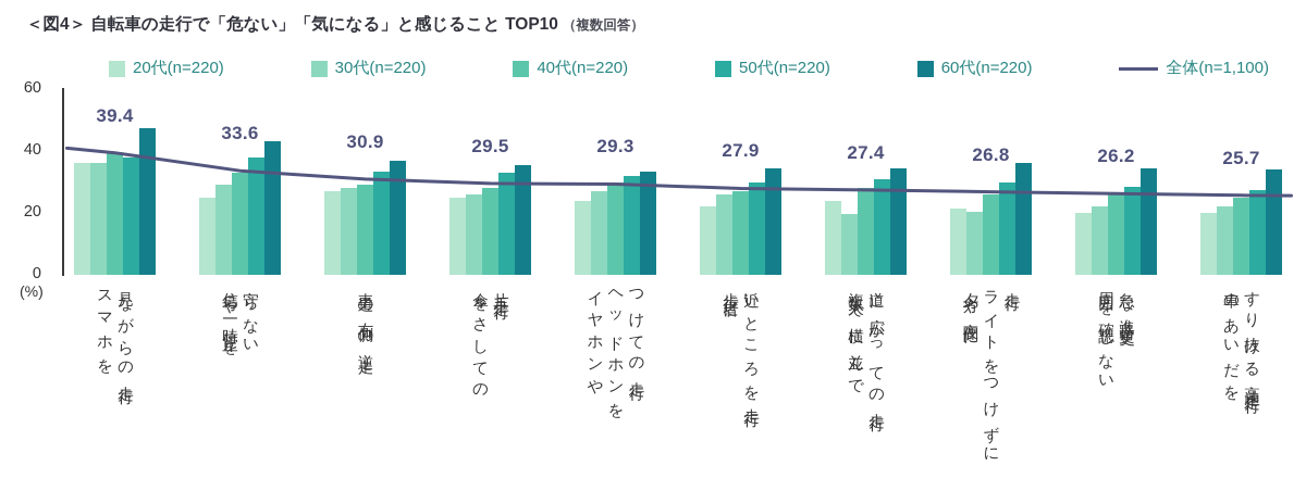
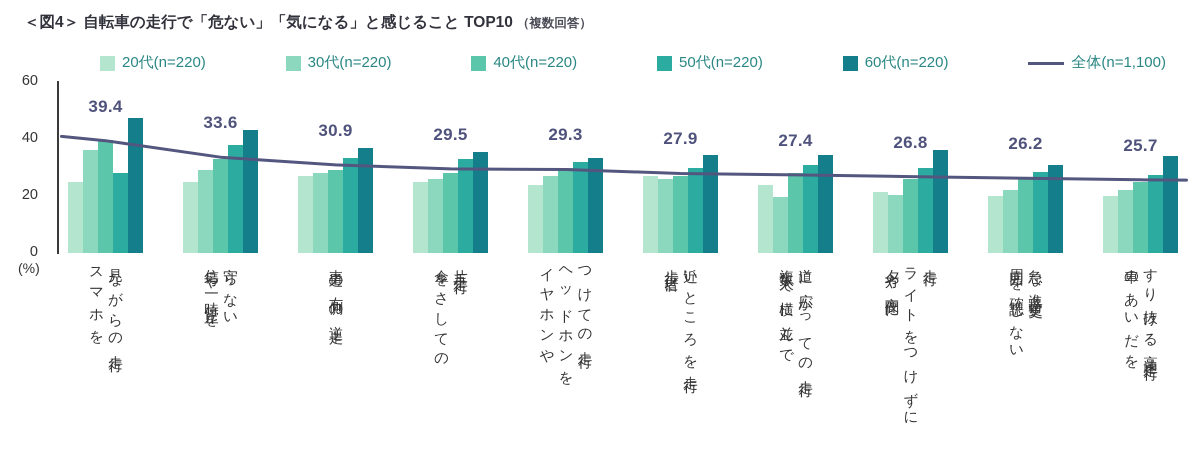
20代(n=220)/スマホを 見ながらの走行: 36 -> 25
50代(n=220)/スマホを 見ながらの走行: 38 -> 28
20代(n=220)/歩行者に 近いところを走行: 22 -> 27
60代(n=220)/周囲を確認しない 急な進路変更: 34 -> 31
